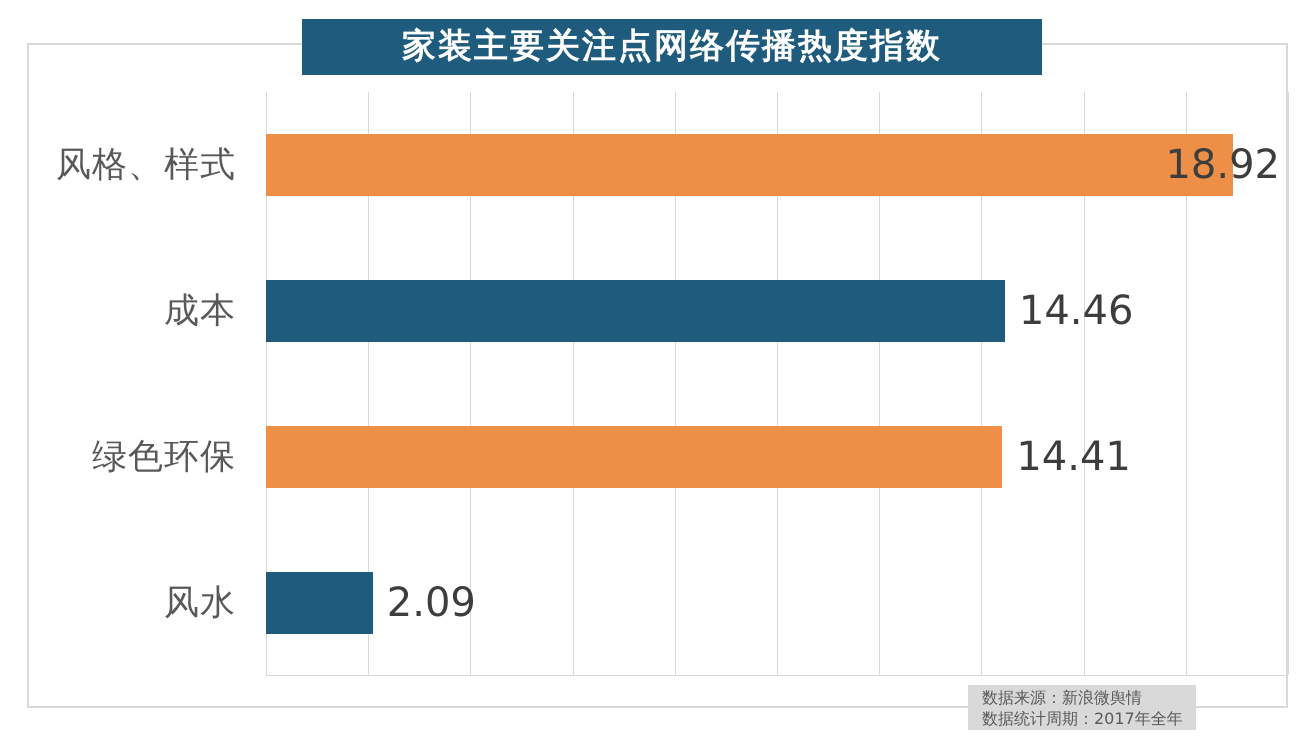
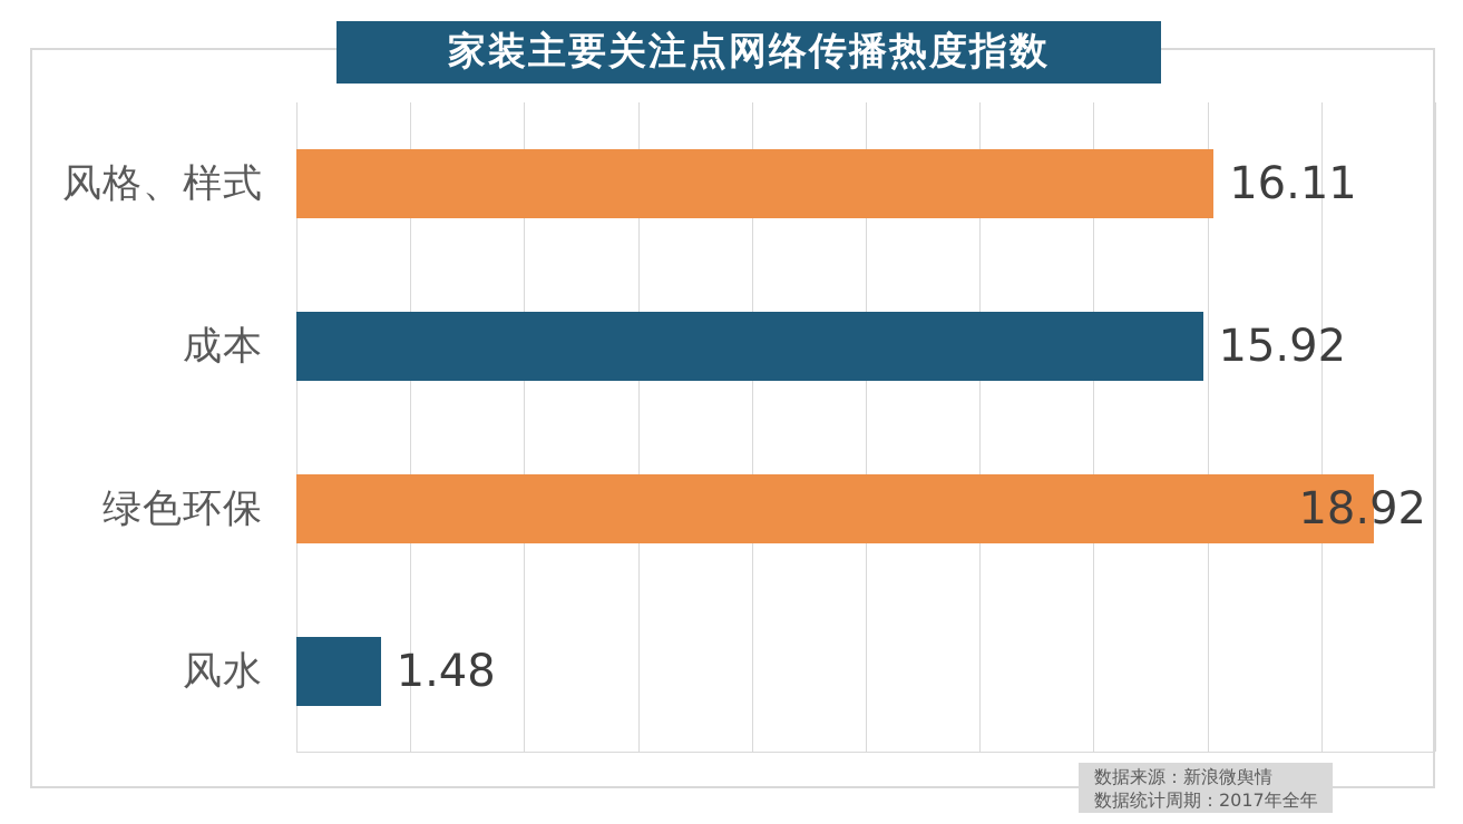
风格、样式: 18.92 -> 16.11
成本: 14.46 -> 15.92
绿色环保: 14.41 -> 18.92
风水: 2.09 -> 1.48
